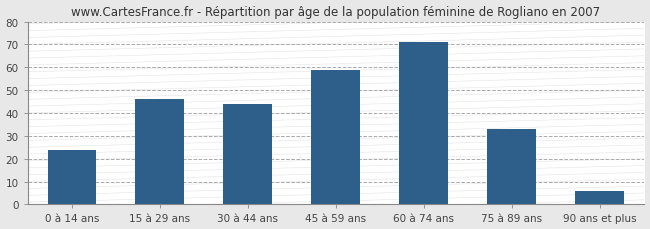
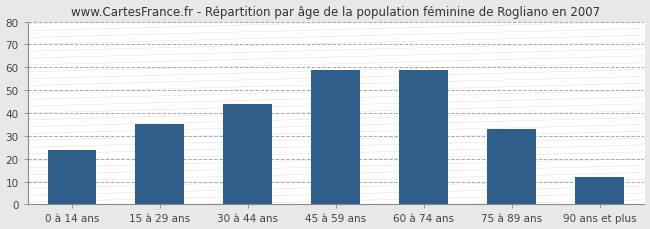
15 à 29 ans: 46 -> 35
60 à 74 ans: 71 -> 59
90 ans et plus: 6 -> 12
